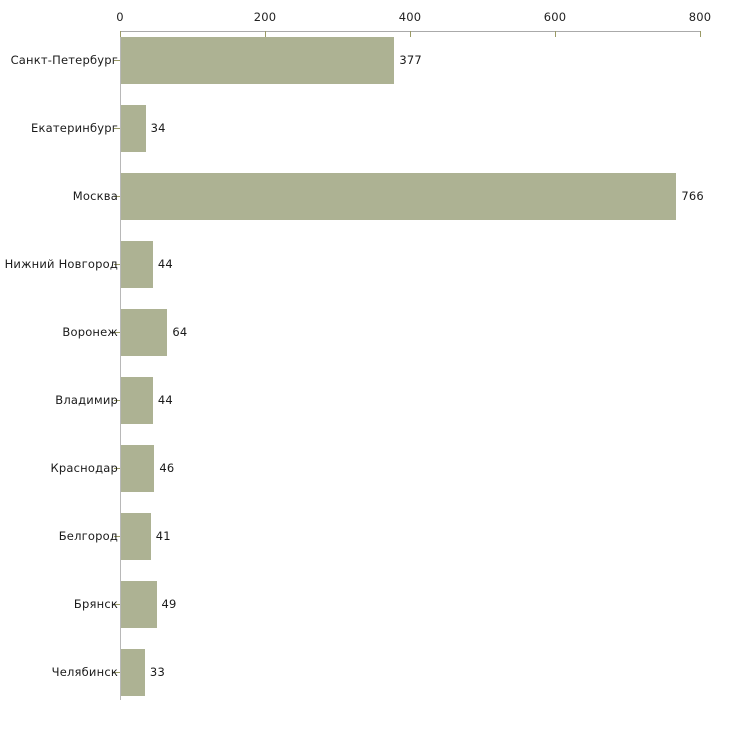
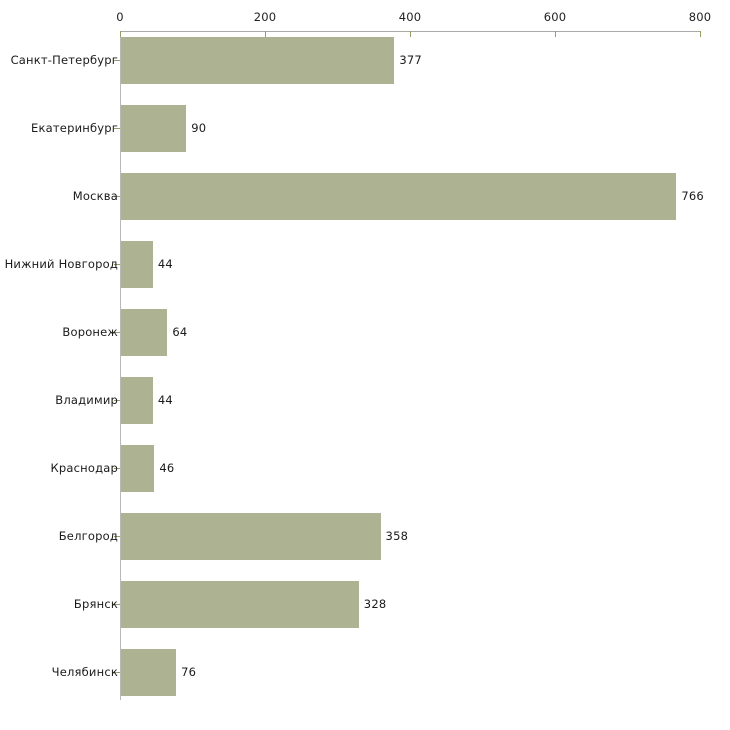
Екатеринбург: 34 -> 90
Белгород: 41 -> 358
Брянск: 49 -> 328
Челябинск: 33 -> 76
